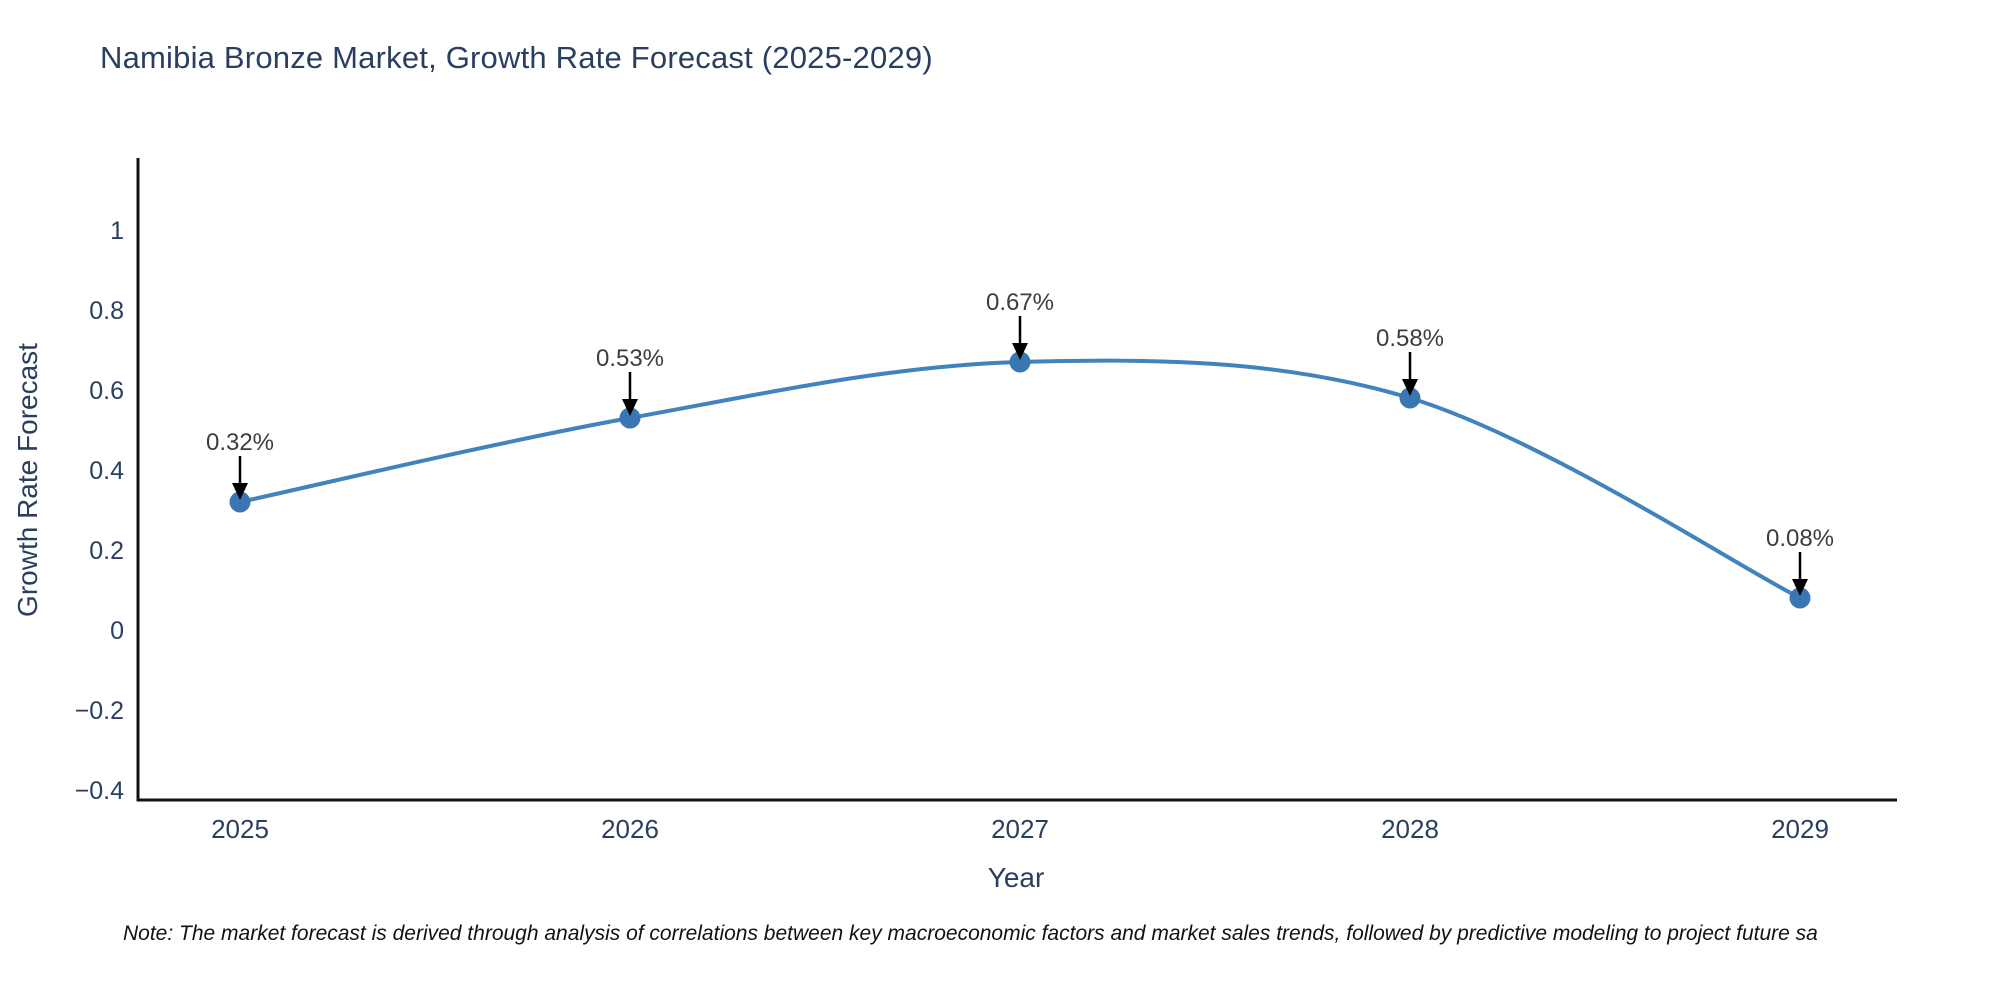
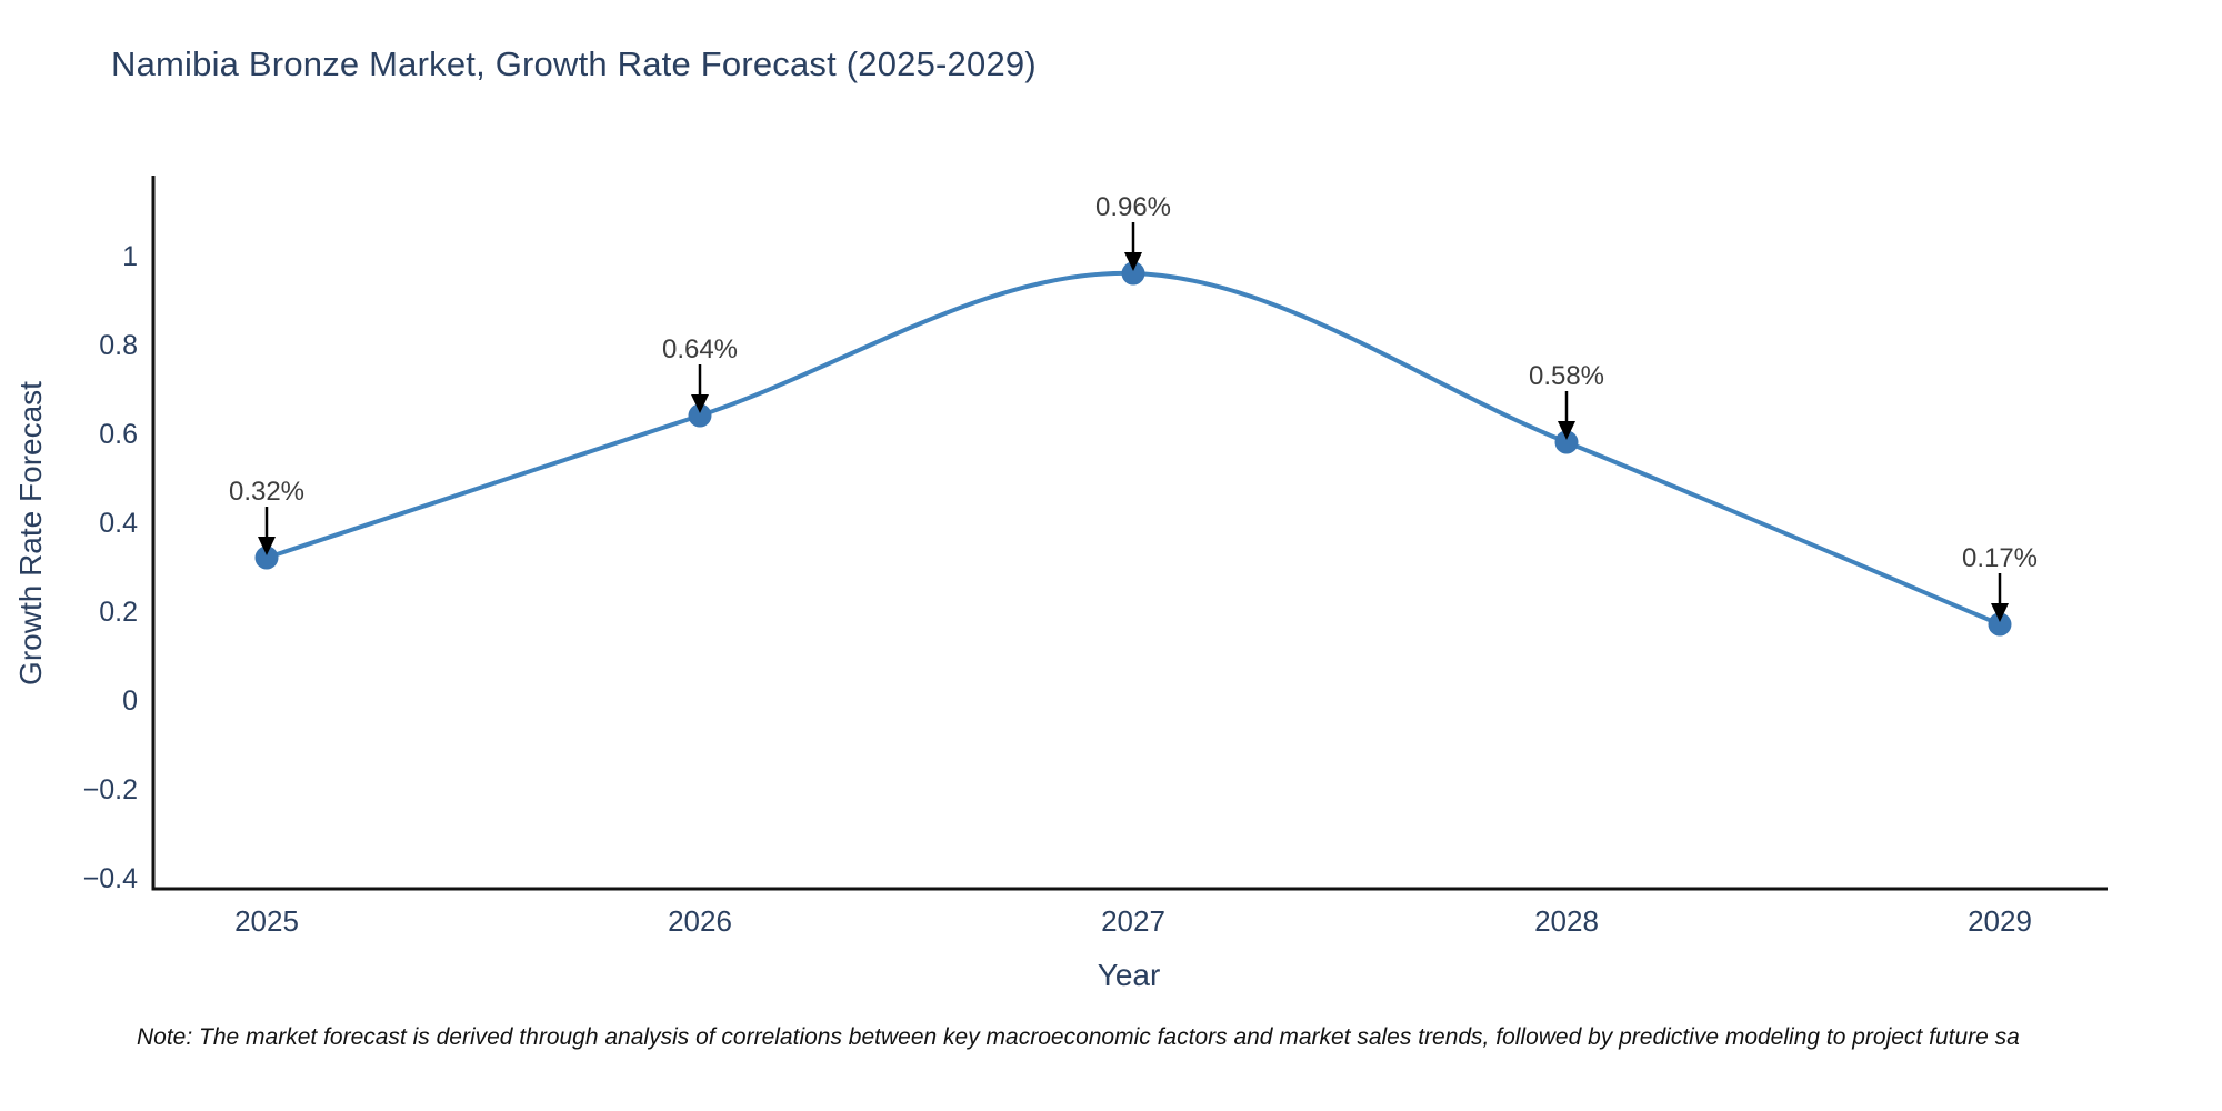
2026: 0.53% -> 0.64%
2027: 0.67% -> 0.96%
2029: 0.08% -> 0.17%
